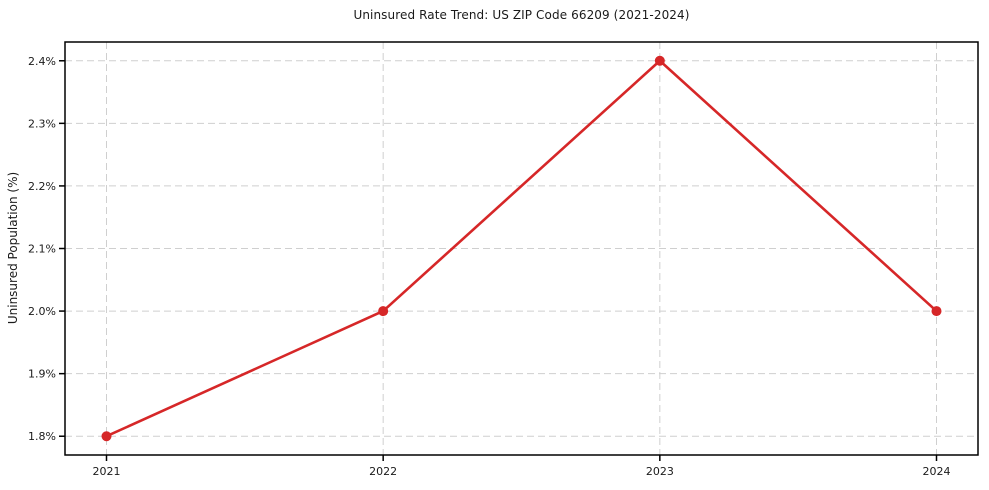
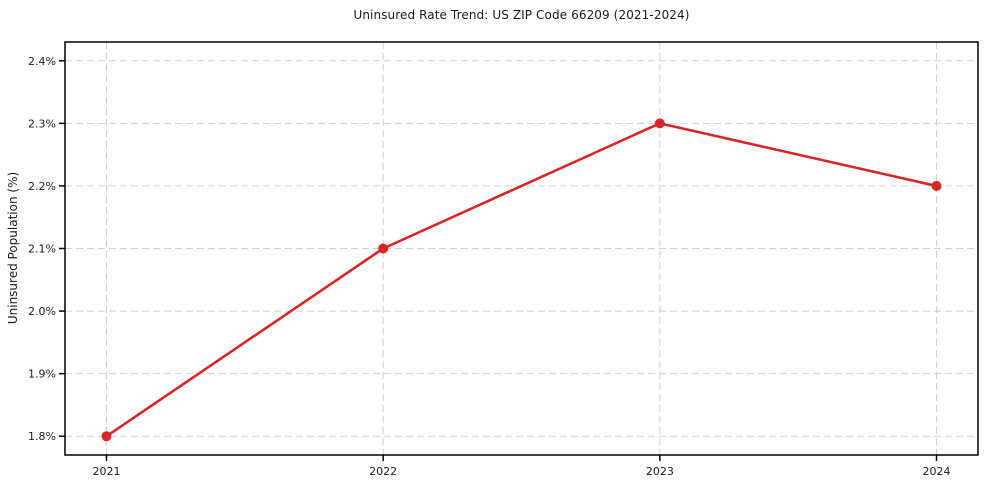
2022: 2.0% -> 2.1%
2023: 2.4% -> 2.3%
2024: 2.0% -> 2.2%
